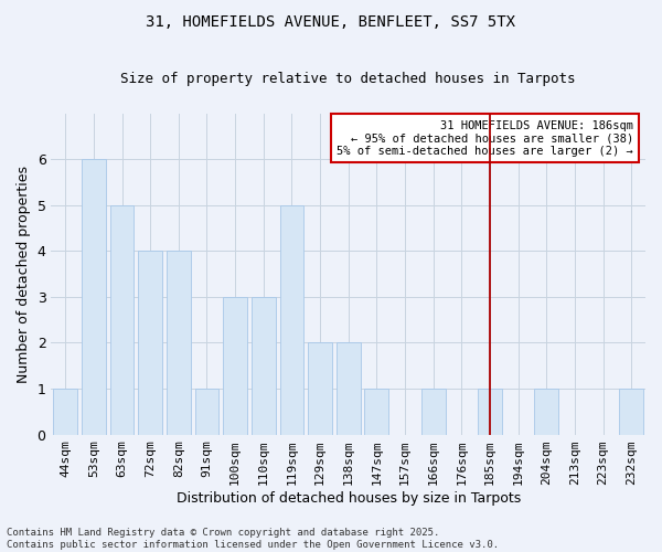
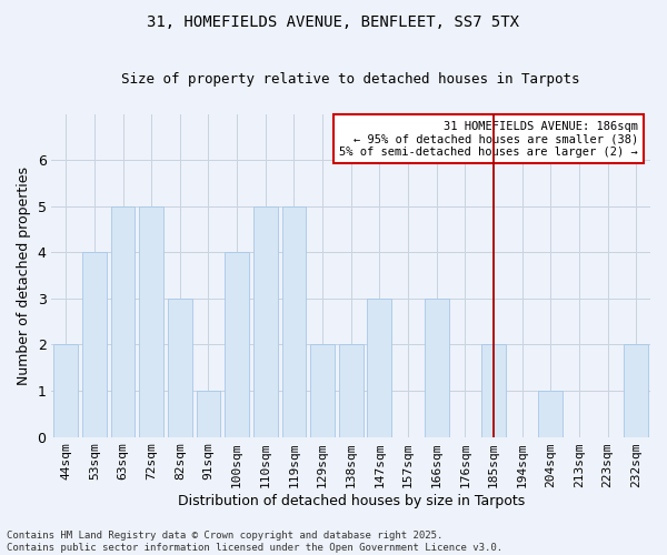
44sqm: 1 -> 2
53sqm: 6 -> 4
72sqm: 4 -> 5
82sqm: 4 -> 3
100sqm: 3 -> 4
110sqm: 3 -> 5
147sqm: 1 -> 3
166sqm: 1 -> 3
185sqm: 1 -> 2
232sqm: 1 -> 2
